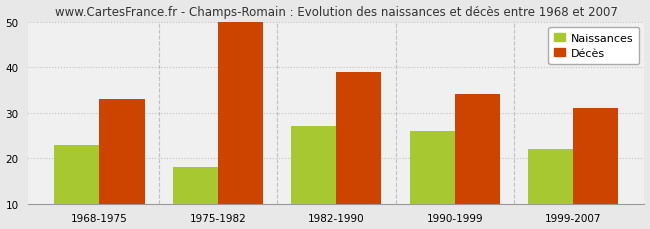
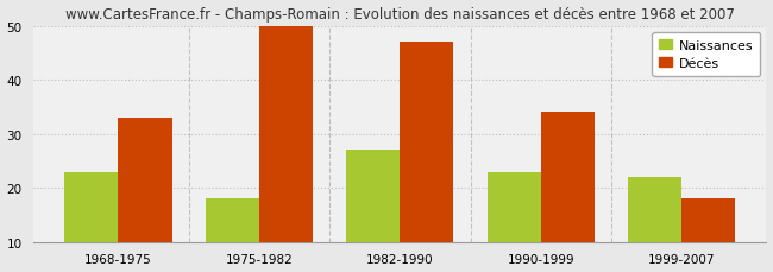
Décès/1982-1990: 39 -> 47
Naissances/1990-1999: 26 -> 23
Décès/1999-2007: 31 -> 18
